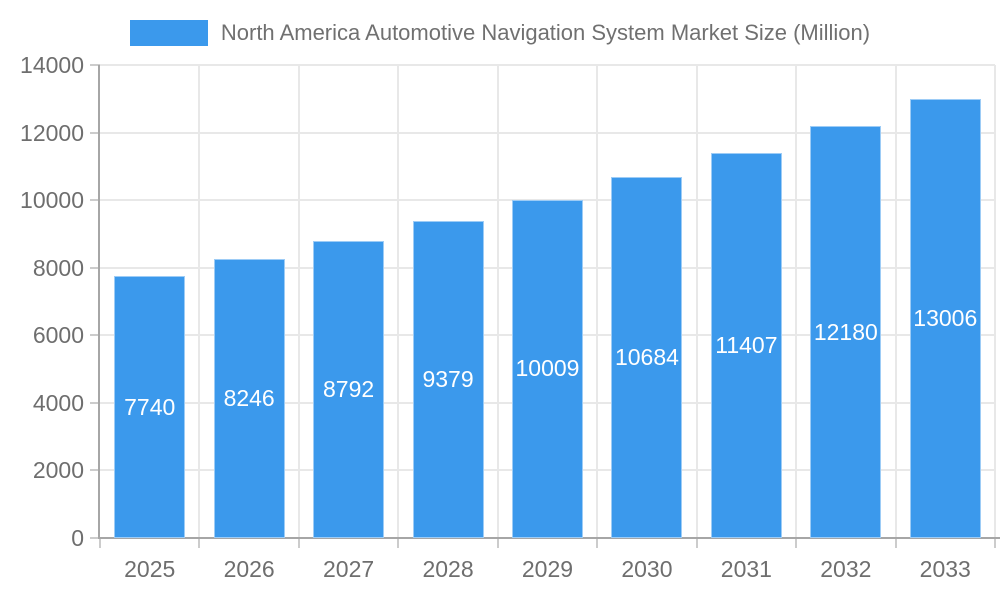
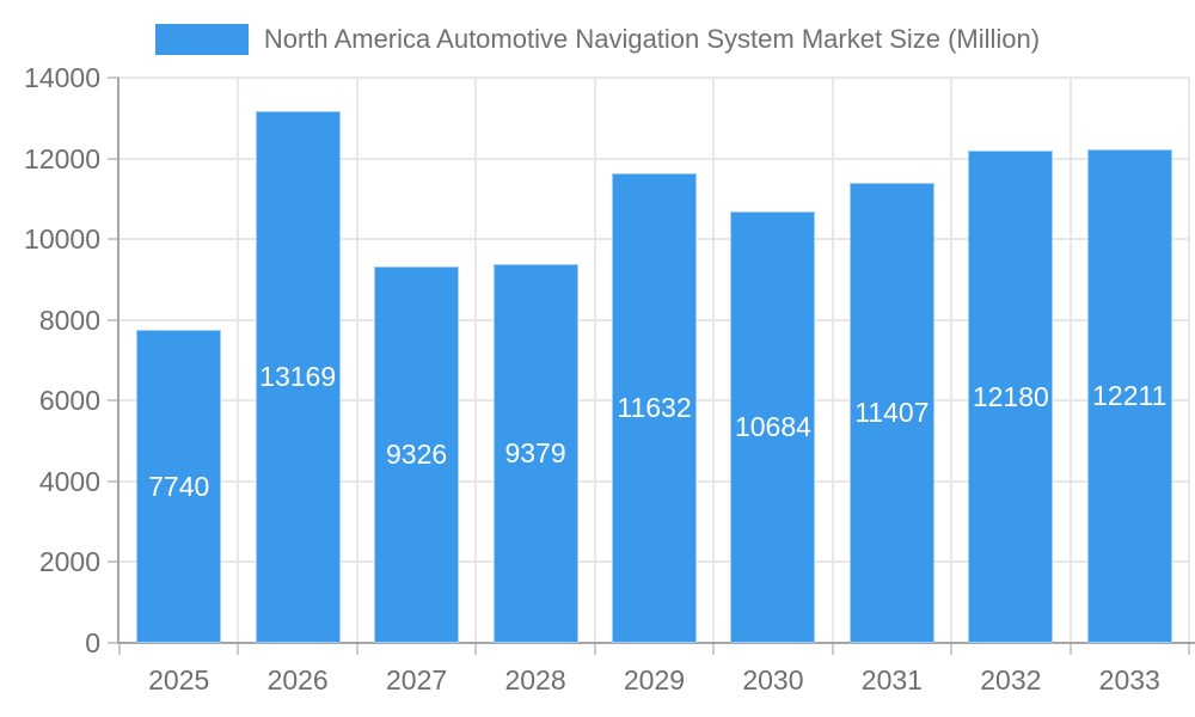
2026: 8246 -> 13169
2027: 8792 -> 9326
2029: 10009 -> 11632
2033: 13006 -> 12211
